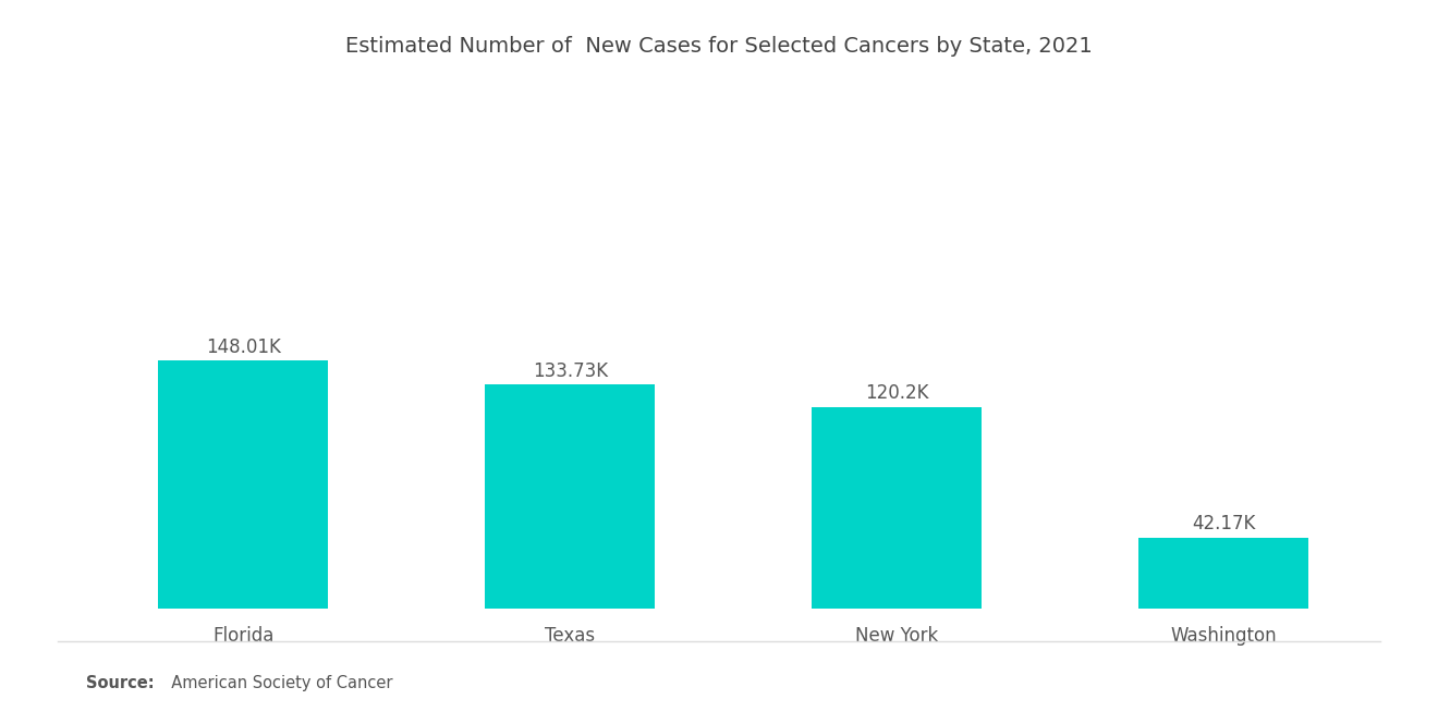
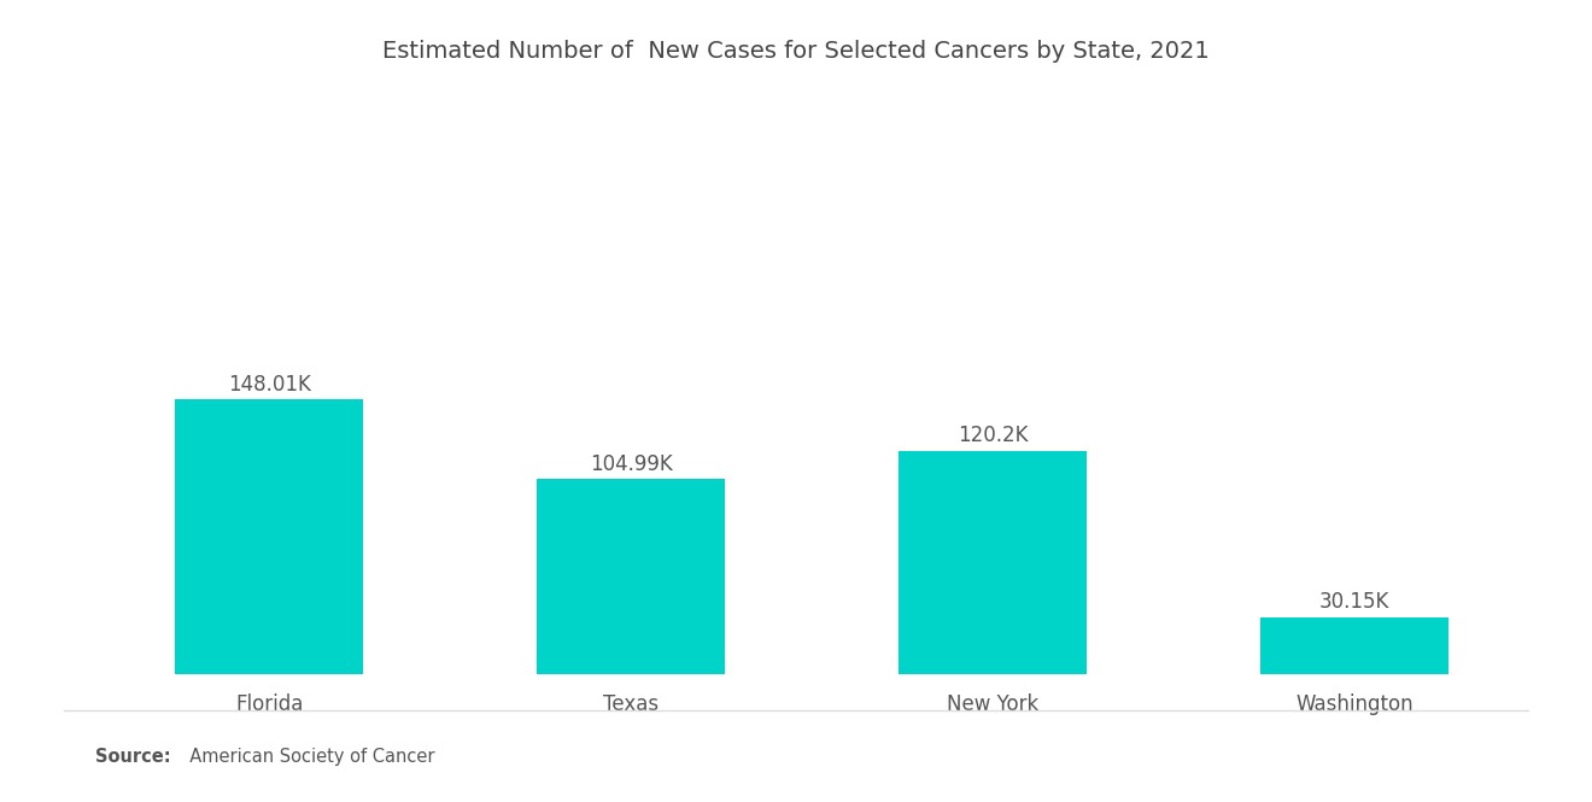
Texas: 133.73K -> 104.99K
Washington: 42.17K -> 30.15K
